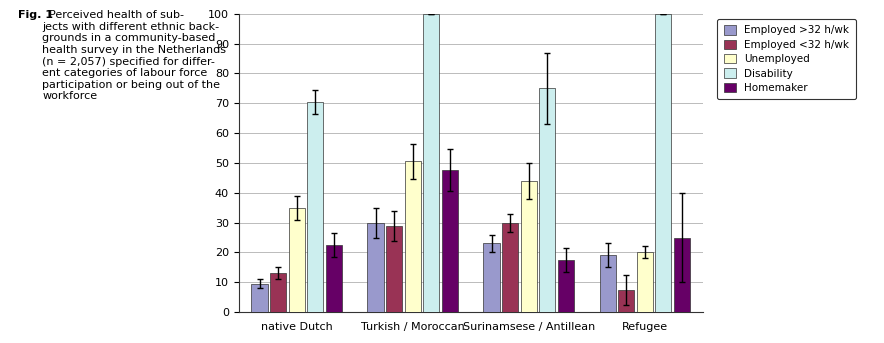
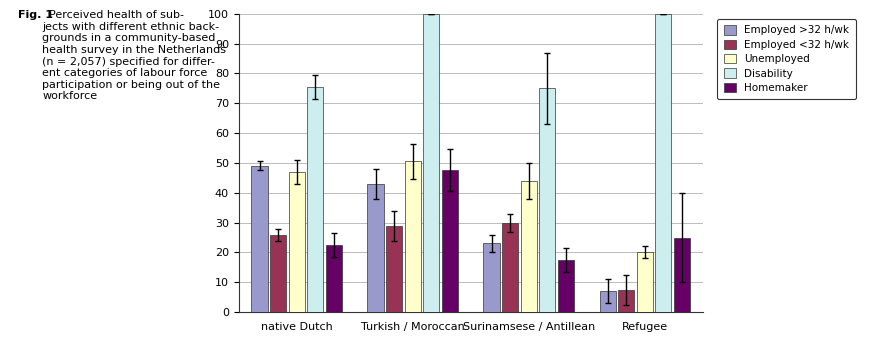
Employed >32 h/wk/native Dutch: 9.5 -> 49.0
Employed <32 h/wk/native Dutch: 13.0 -> 26.0
Unemployed/native Dutch: 35.0 -> 47.0
Disability/native Dutch: 70.5 -> 75.5
Employed >32 h/wk/Turkish / Moroccan: 30.0 -> 43.0
Employed >32 h/wk/Refugee: 19.0 -> 7.0
